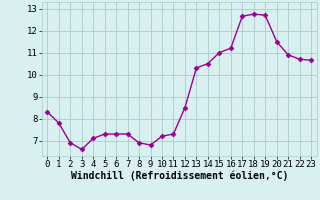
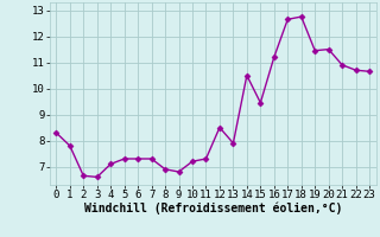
2: 6.90 -> 6.65
13: 10.30 -> 7.90
15: 11.00 -> 9.45
19: 12.70 -> 11.45
